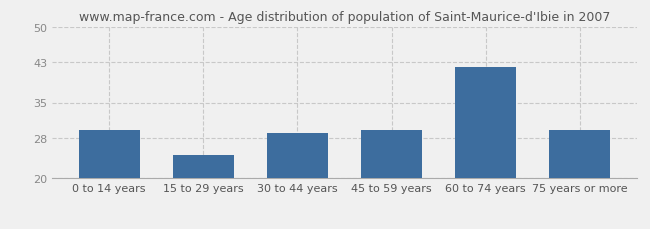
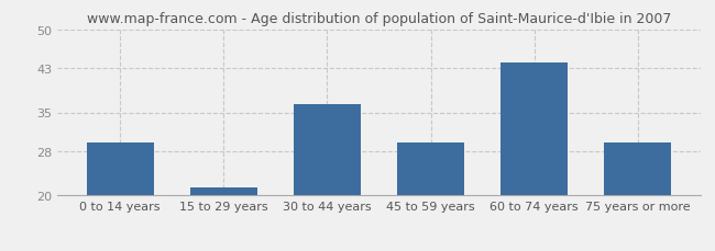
15 to 29 years: 24.6 -> 21.5
30 to 44 years: 29.0 -> 36.5
60 to 74 years: 42.0 -> 44.0
